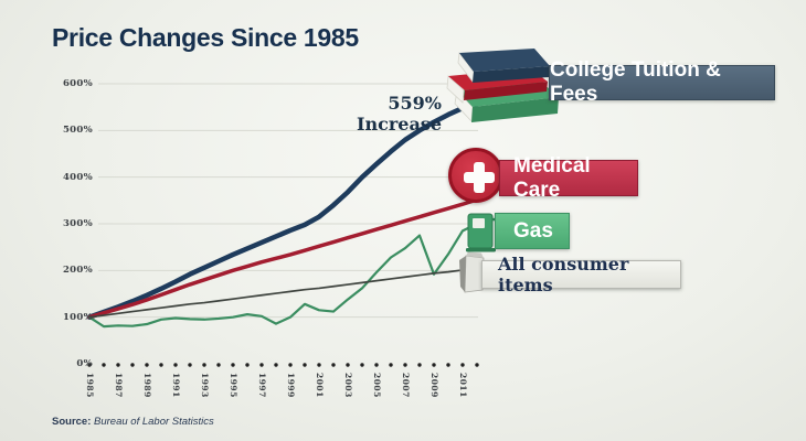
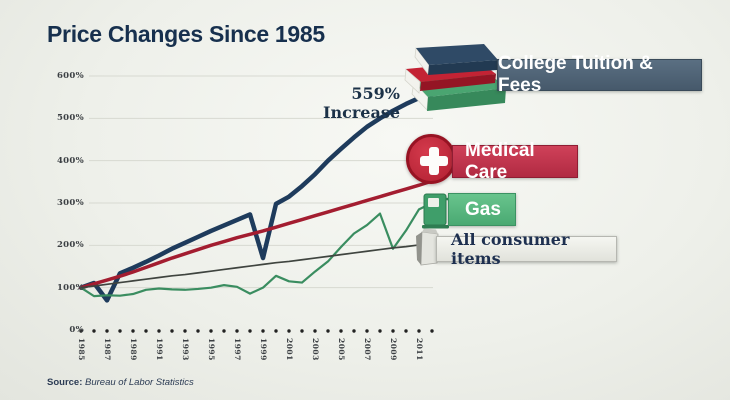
College Tuition & Fees/1987: 120% -> 70%
College Tuition & Fees/1999: 290% -> 170%
